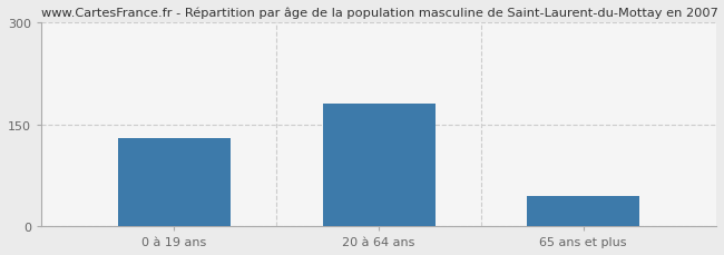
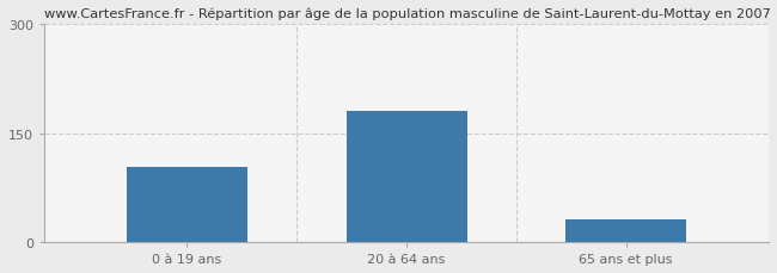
0 à 19 ans: 130 -> 104
65 ans et plus: 45 -> 32
